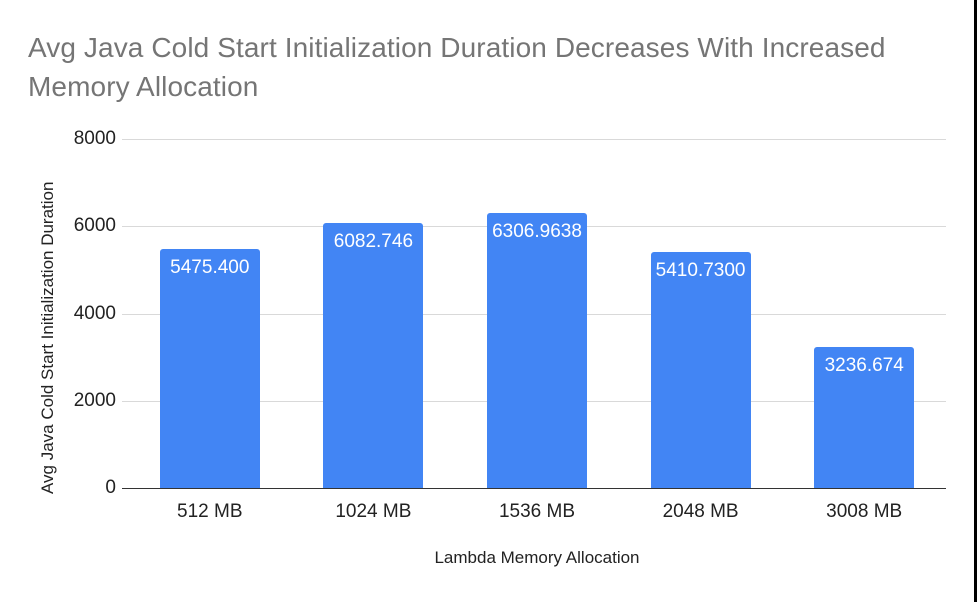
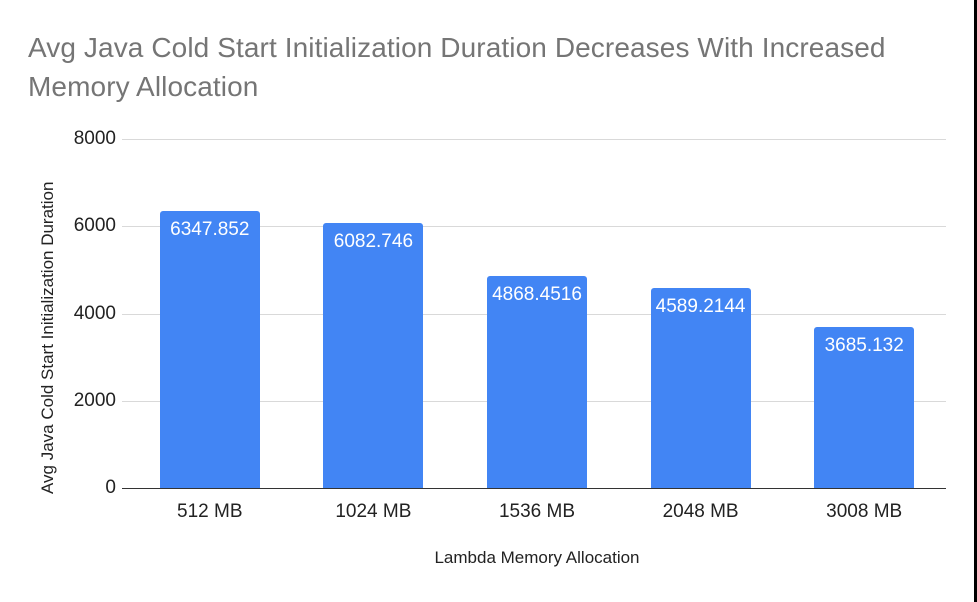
512 MB: 5475.400 -> 6347.852
1536 MB: 6306.9638 -> 4868.4516
2048 MB: 5410.7300 -> 4589.2144
3008 MB: 3236.674 -> 3685.132
